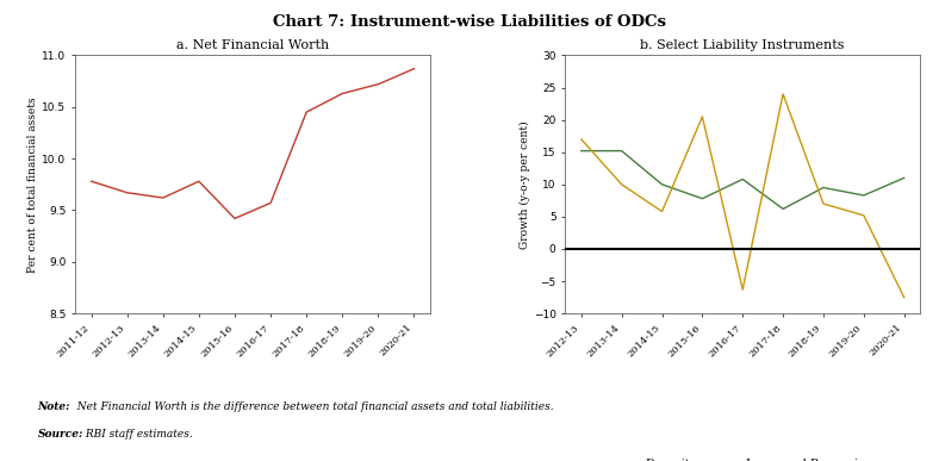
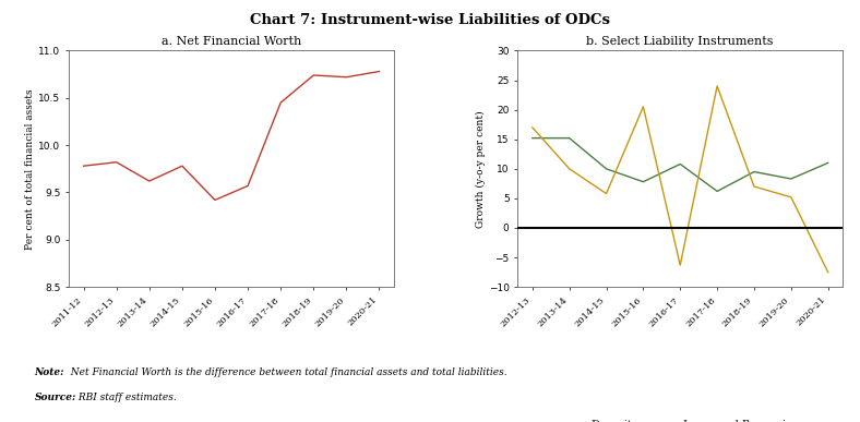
a. Net Financial Worth/2012-13: 9.67 -> 9.82
a. Net Financial Worth/2018-19: 10.63 -> 10.74
a. Net Financial Worth/2020-21: 10.87 -> 10.78
